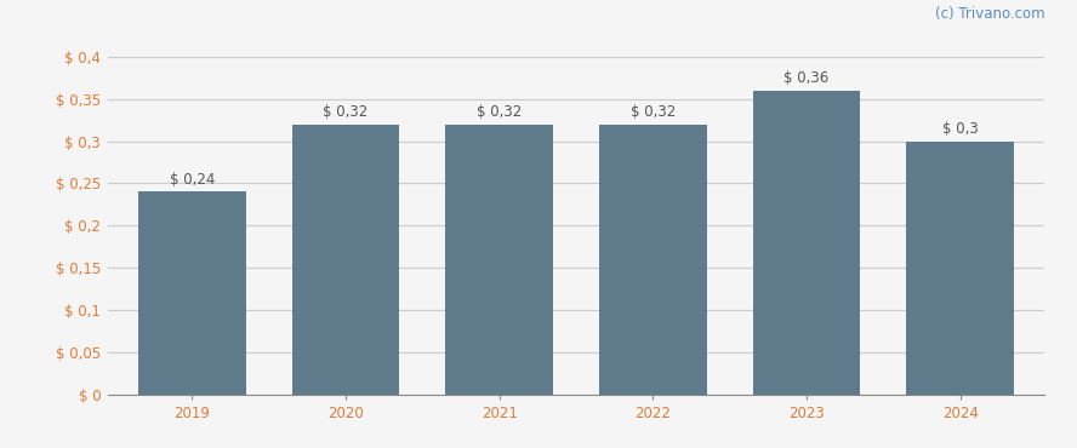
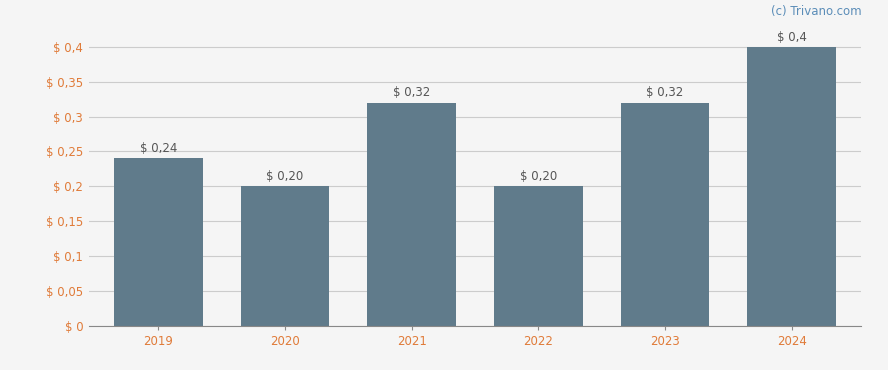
2020: 0,32 -> 0,20
2022: 0,32 -> 0,20
2023: 0,36 -> 0,32
2024: 0,3 -> 0,4
